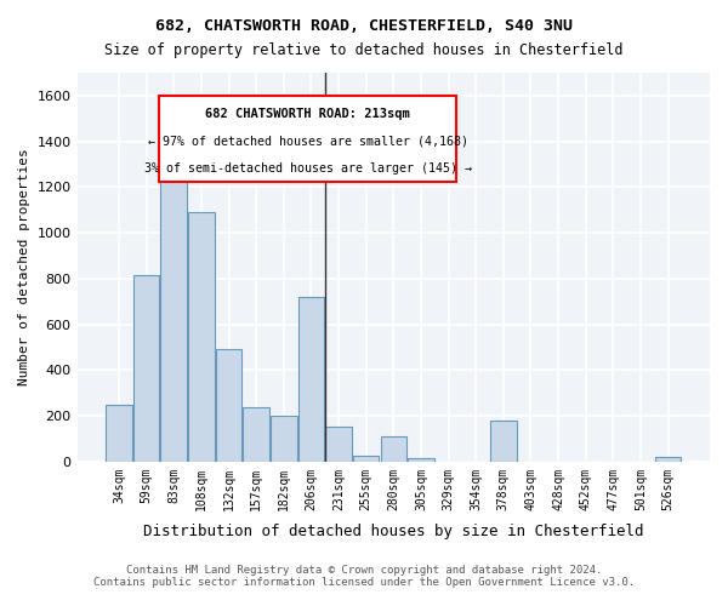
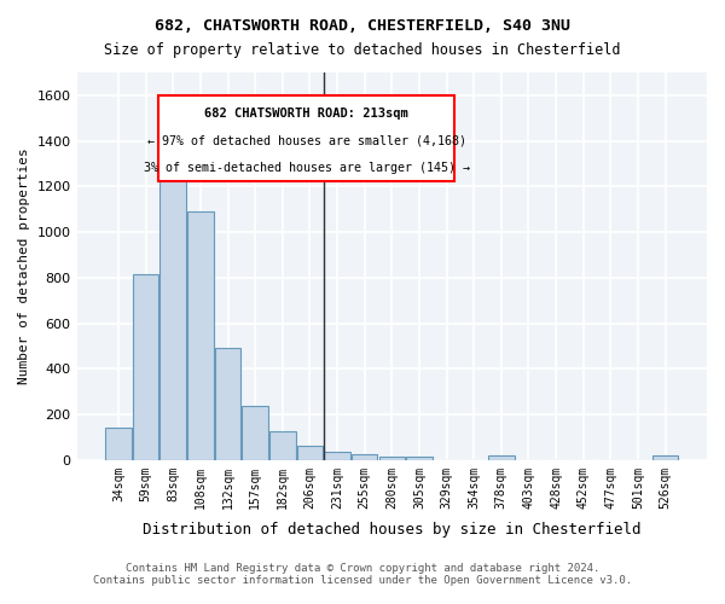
34sqm: 250 -> 140
182sqm: 200 -> 130
206sqm: 720 -> 60
231sqm: 150 -> 40
280sqm: 110 -> 20
378sqm: 180 -> 20
